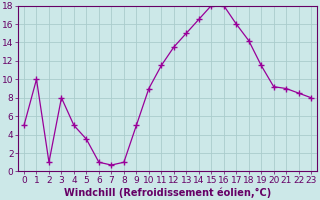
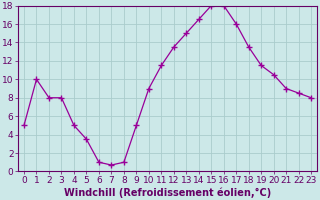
2: 1.0 -> 8.0
18: 14.2 -> 13.5
20: 9.2 -> 10.5
